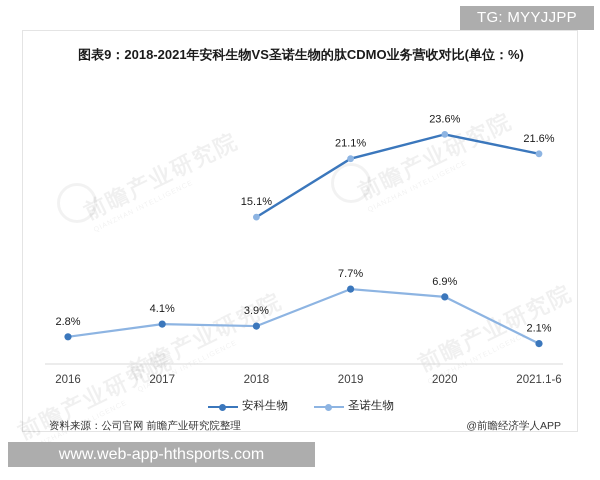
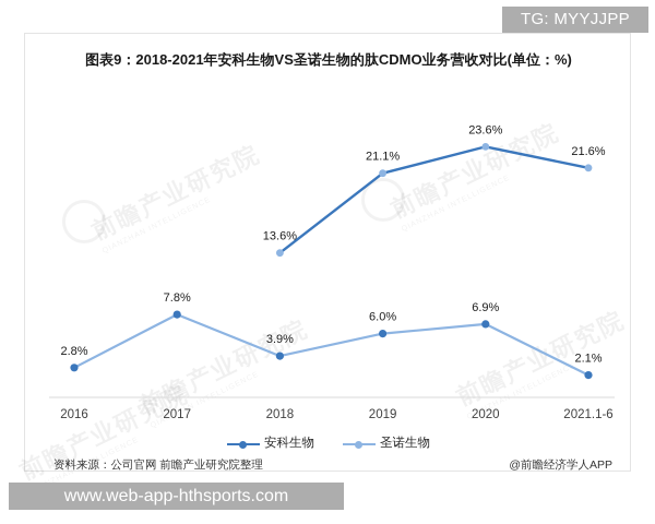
安科生物/2017: 4.1% -> 7.8%
圣诺生物/2018: 15.1% -> 13.6%
安科生物/2019: 7.7% -> 6.0%
